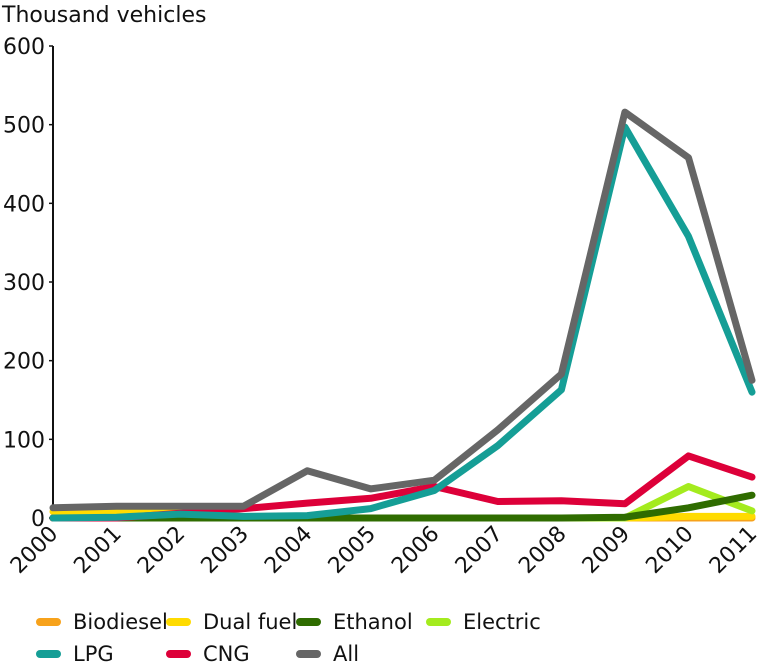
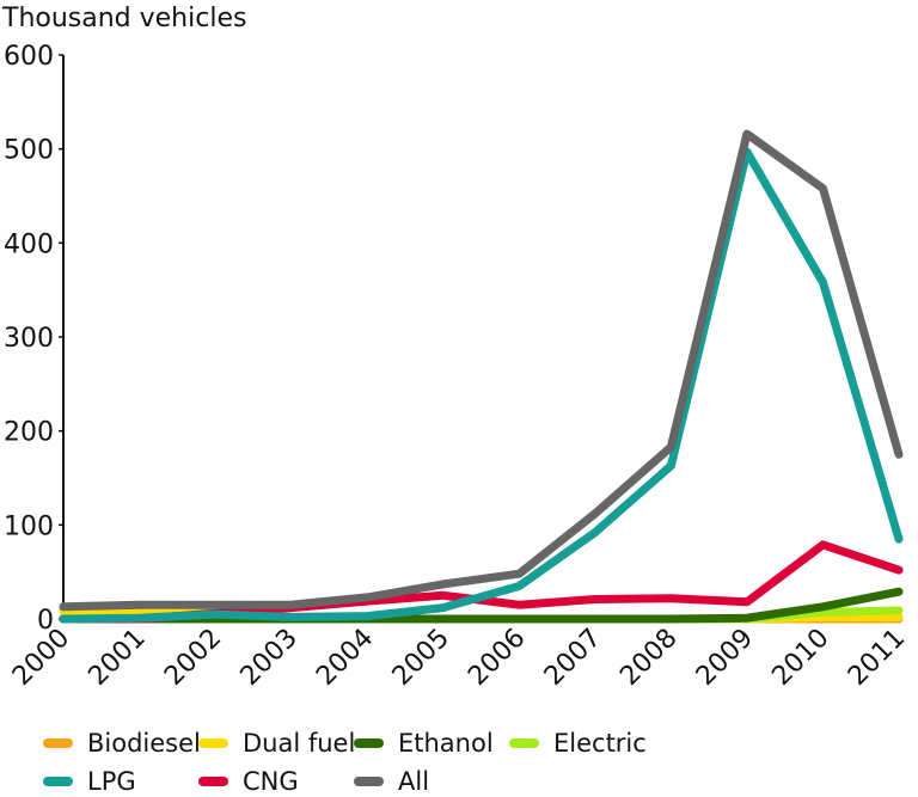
All/2004: 60 -> 20
CNG/2006: 40 -> 20
Electric/2010: 40 -> 10
LPG/2011: 160 -> 80
